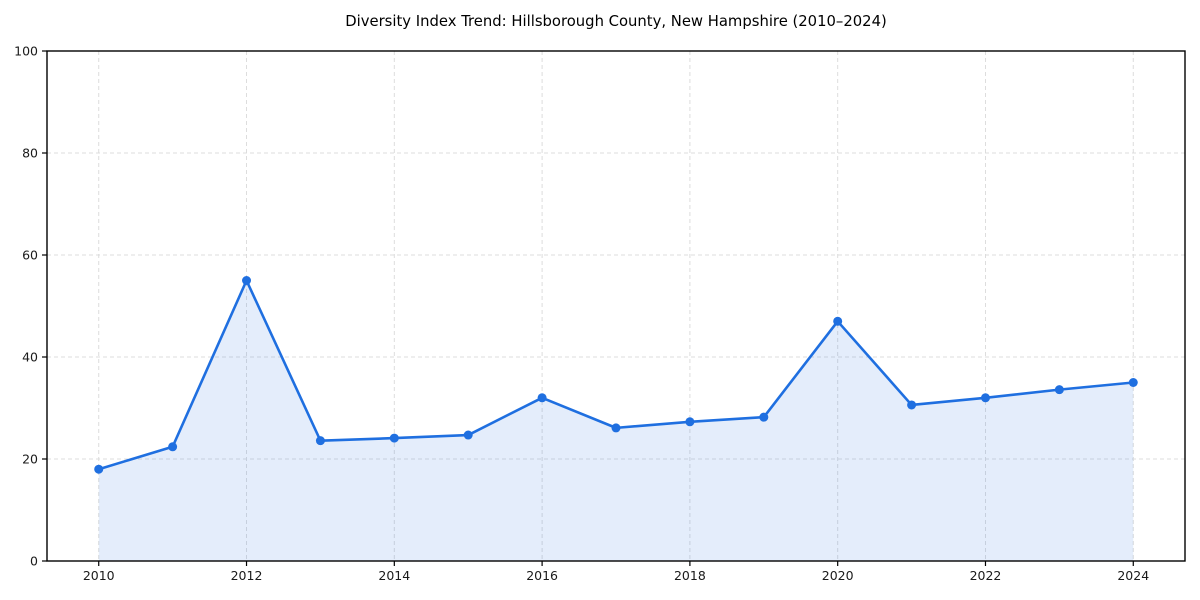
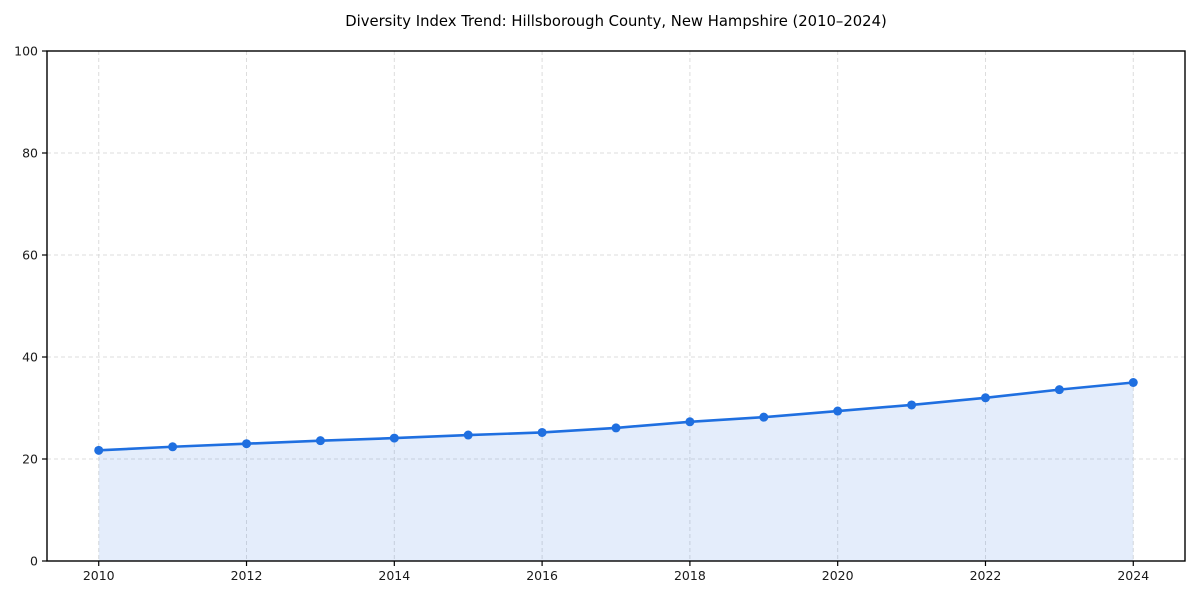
2010: 18 -> 22
2012: 55 -> 23
2016: 32 -> 25
2020: 47 -> 29
